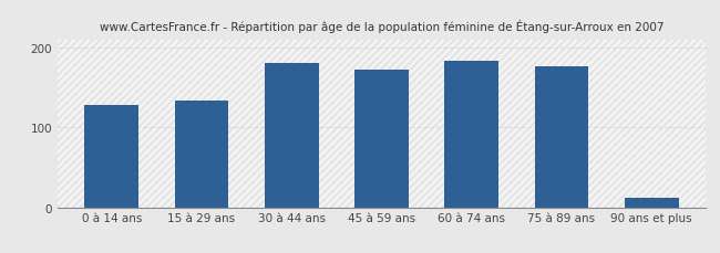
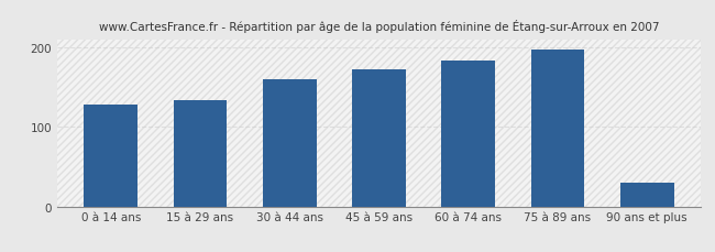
30 à 44 ans: 180 -> 160
75 à 89 ans: 176 -> 197
90 ans et plus: 12 -> 30
